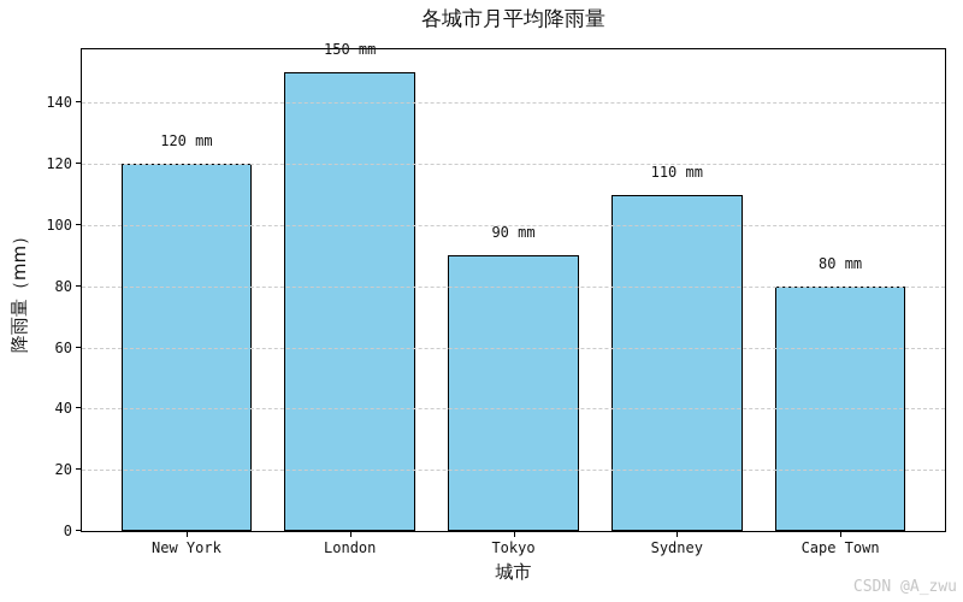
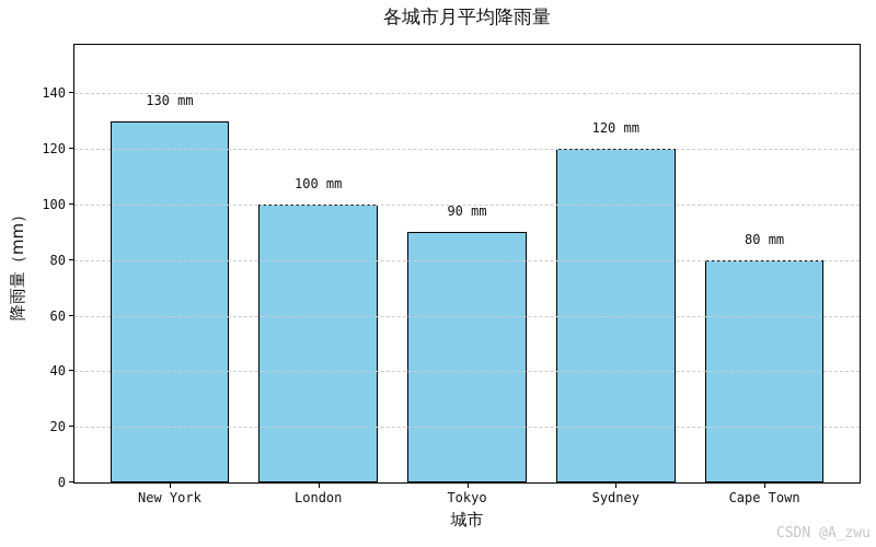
New York: 120 -> 130
London: 150 -> 100
Sydney: 110 -> 120
